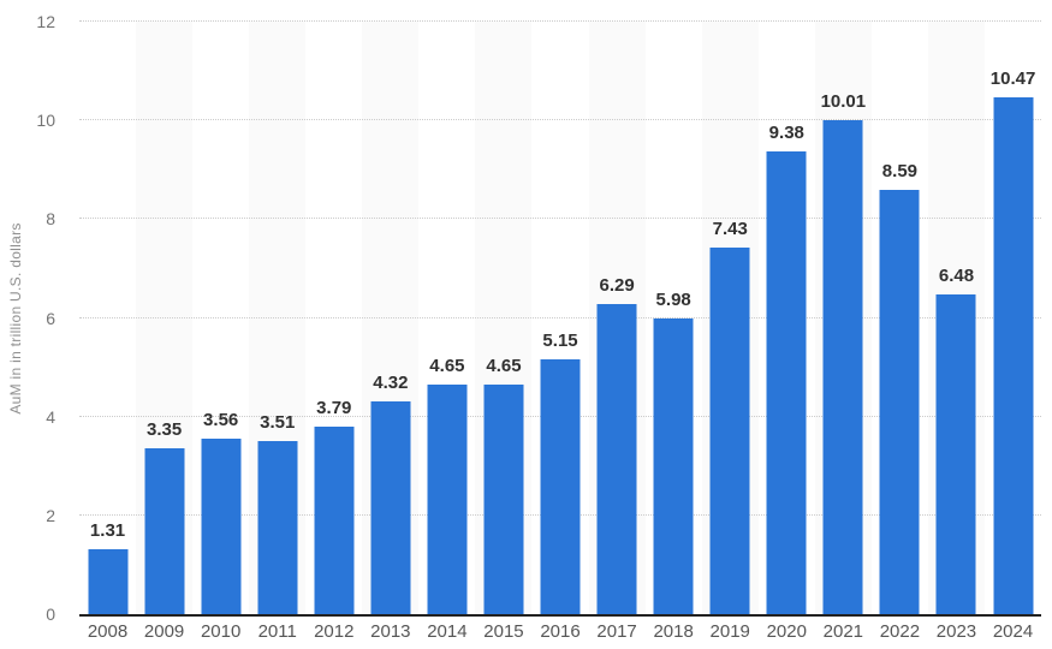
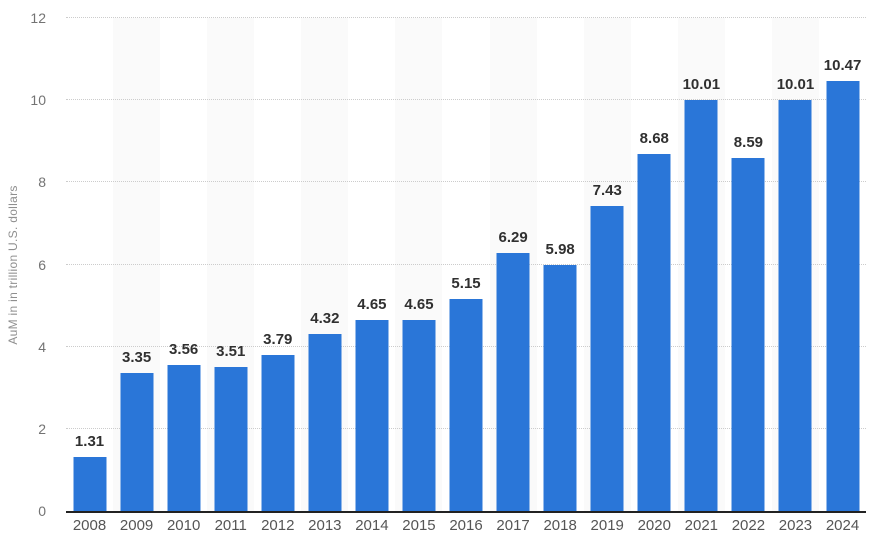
2020: 9.38 -> 8.68
2023: 6.48 -> 10.01
